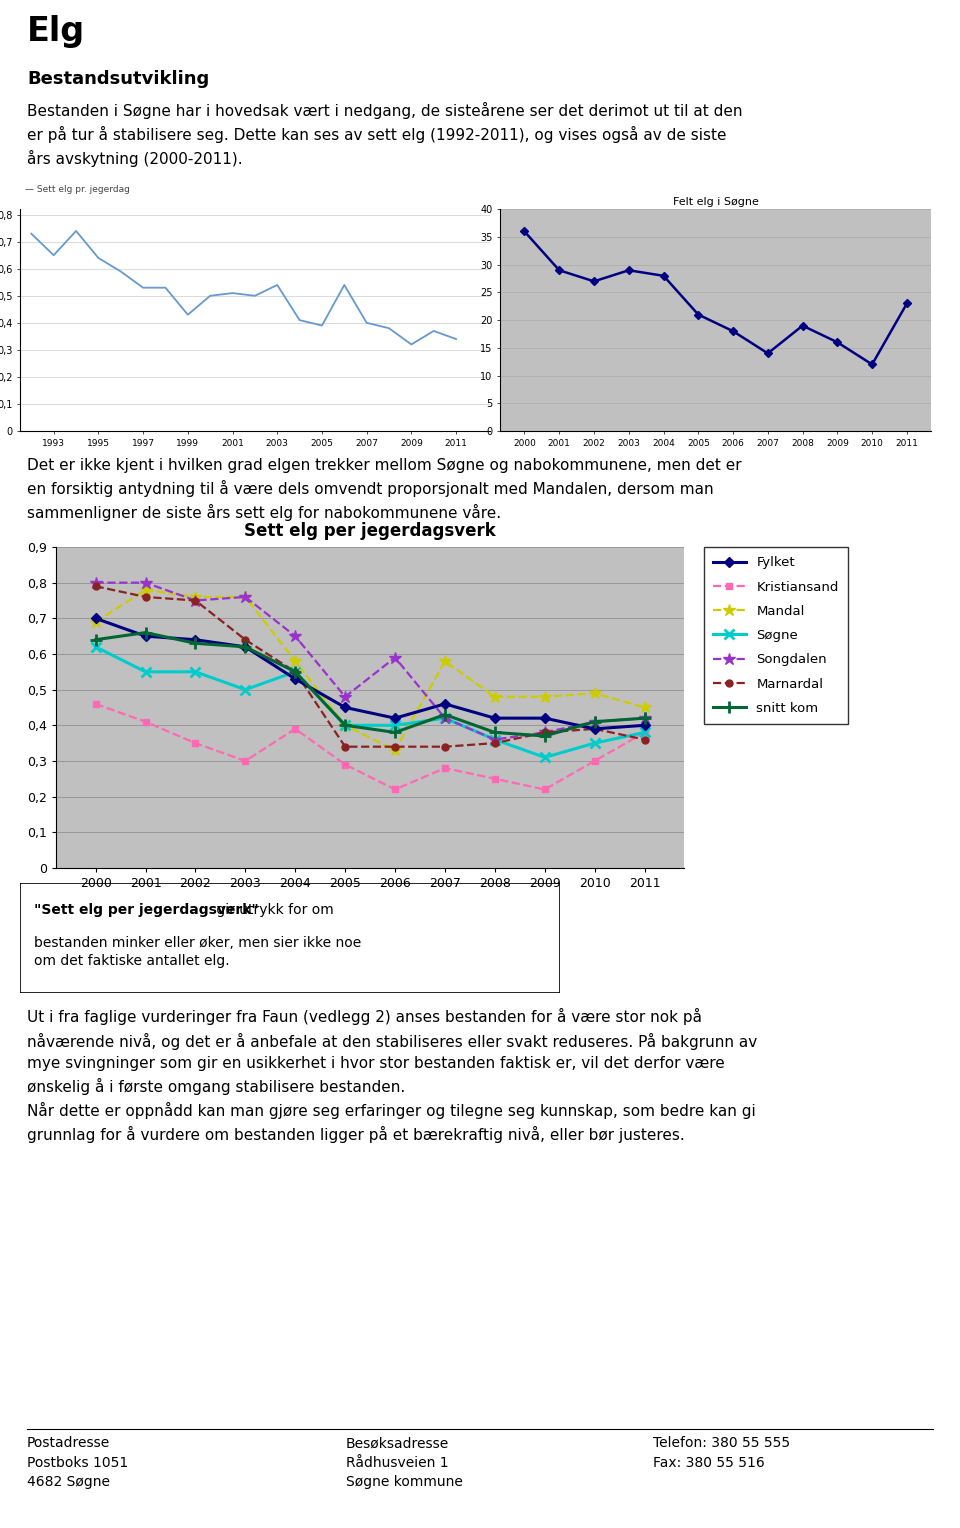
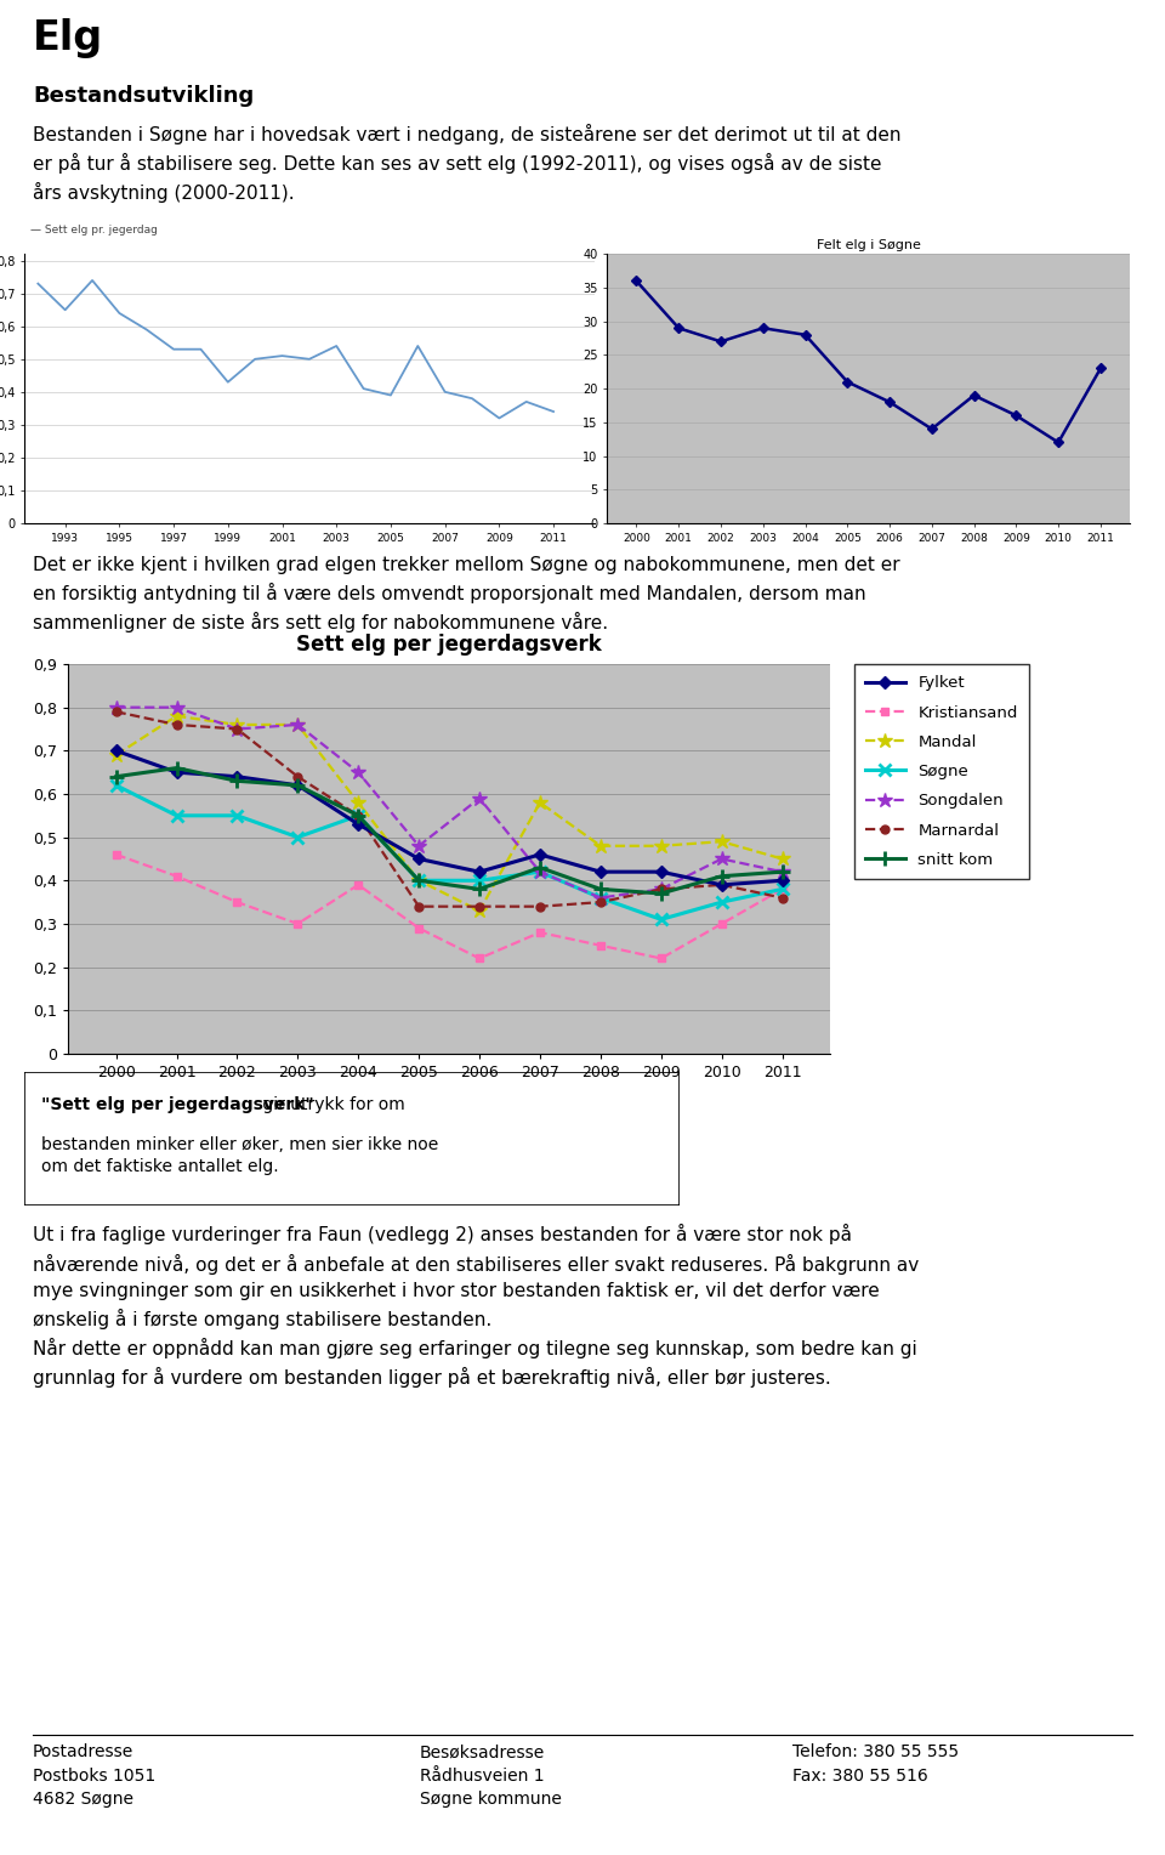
Sett elg per jegerdagsverk/Songdalen/2010: 0,41 -> 0,45
